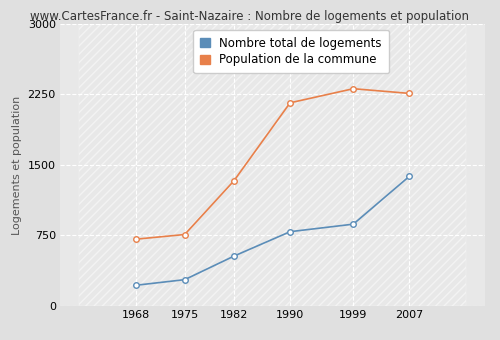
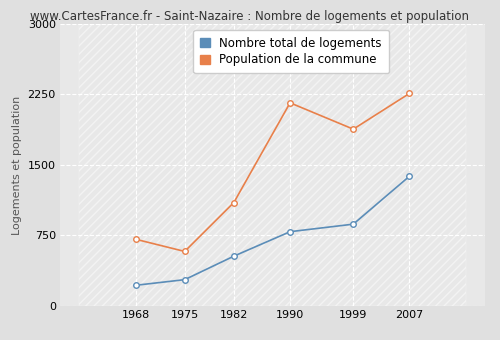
Population de la commune/1975: 760 -> 580
Population de la commune/1982: 1330 -> 1100
Population de la commune/1999: 2310 -> 1880
